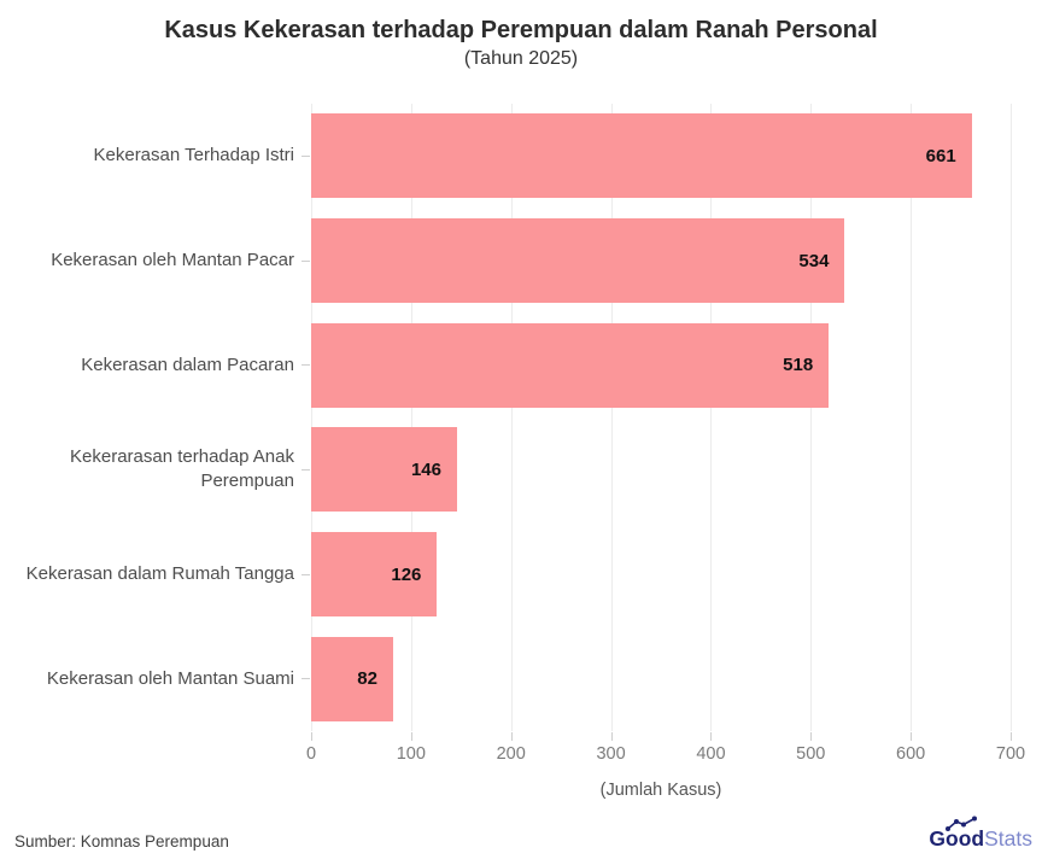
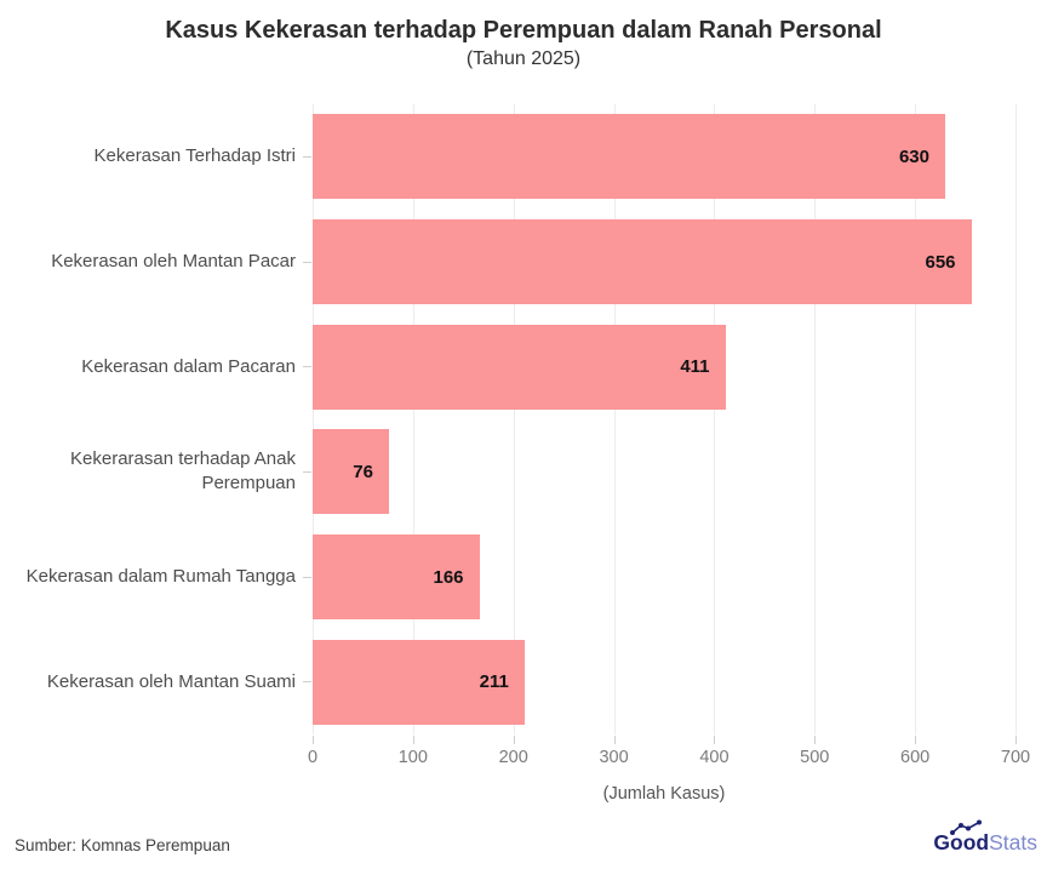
Kekerasan Terhadap Istri: 661 -> 630
Kekerasan oleh Mantan Pacar: 534 -> 656
Kekerasan dalam Pacaran: 518 -> 411
Kekerarasan terhadap Anak Perempuan: 146 -> 76
Kekerasan dalam Rumah Tangga: 126 -> 166
Kekerasan oleh Mantan Suami: 82 -> 211
